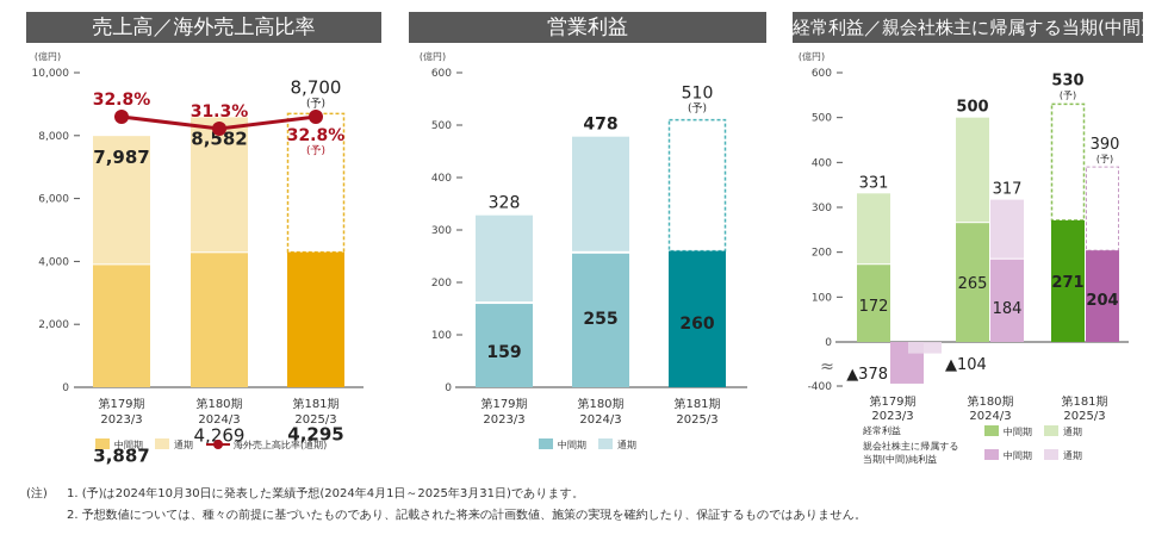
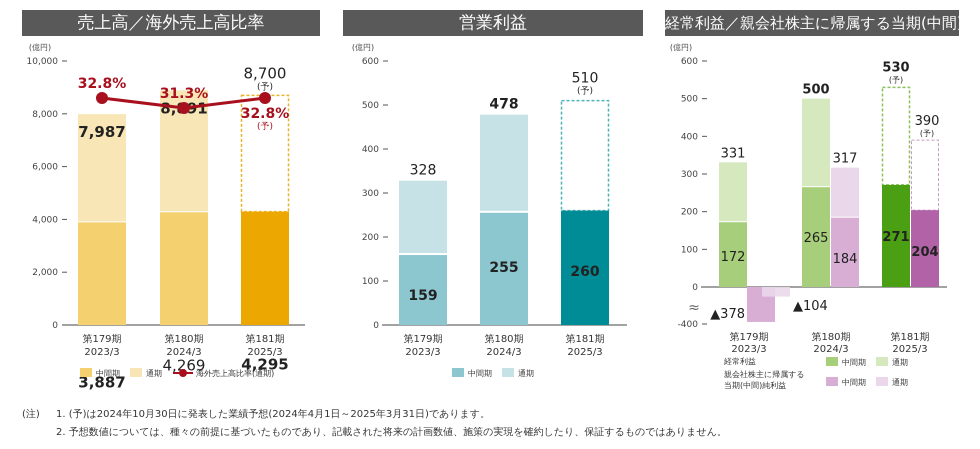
売上高／海外売上高比率/通期/第180期 2024/3: 8,582 -> 8,891
